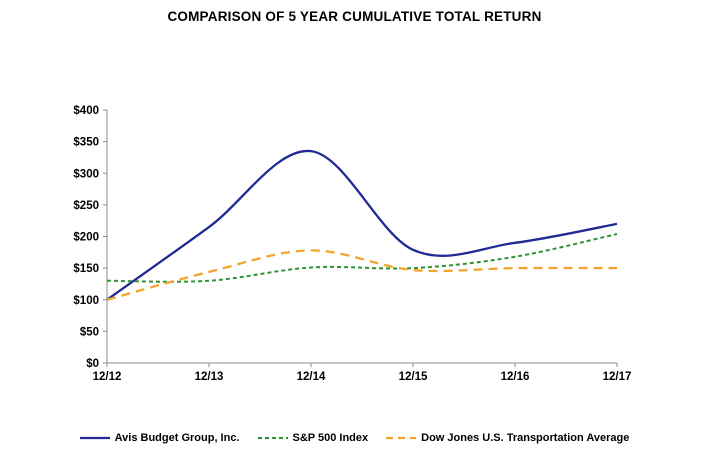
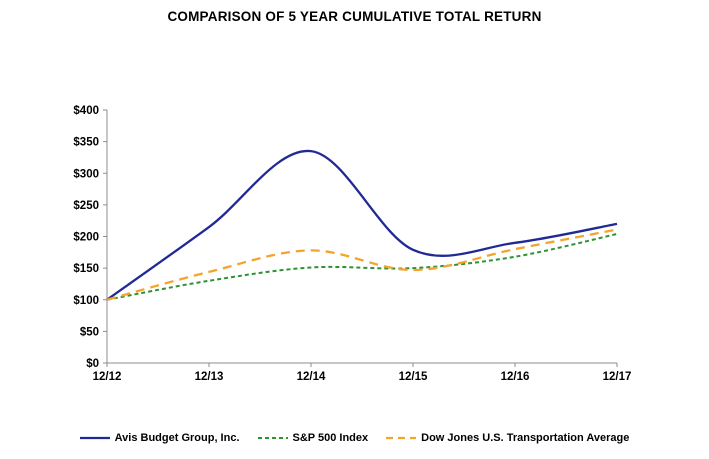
S&P 500 Index/12/12: $130 -> $100
Dow Jones U.S. Transportation Average/12/16: $150 -> $180
Dow Jones U.S. Transportation Average/12/17: $150 -> $210
